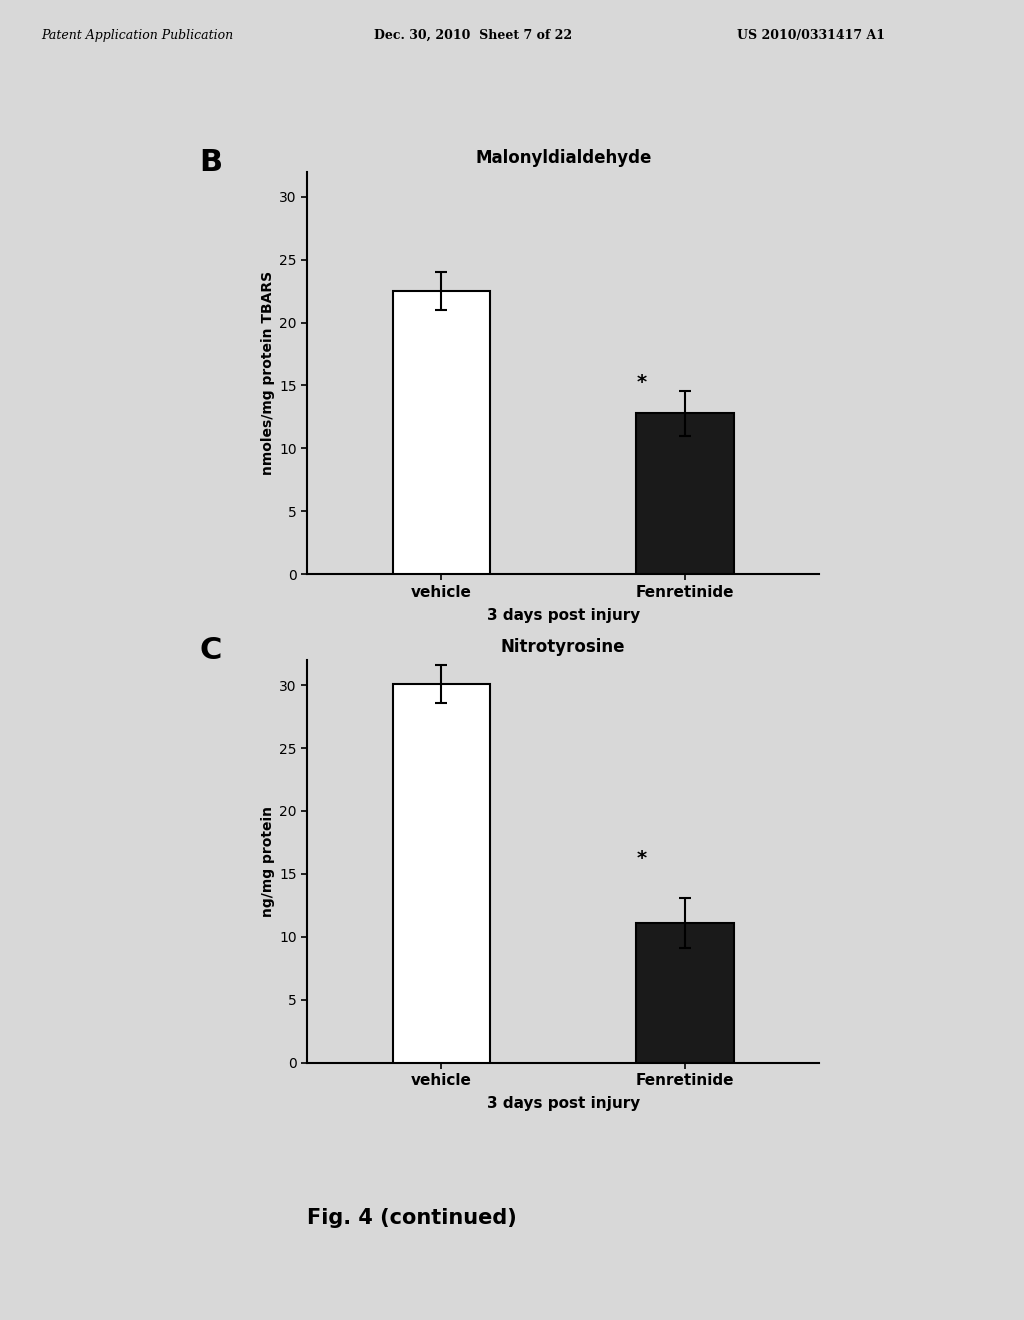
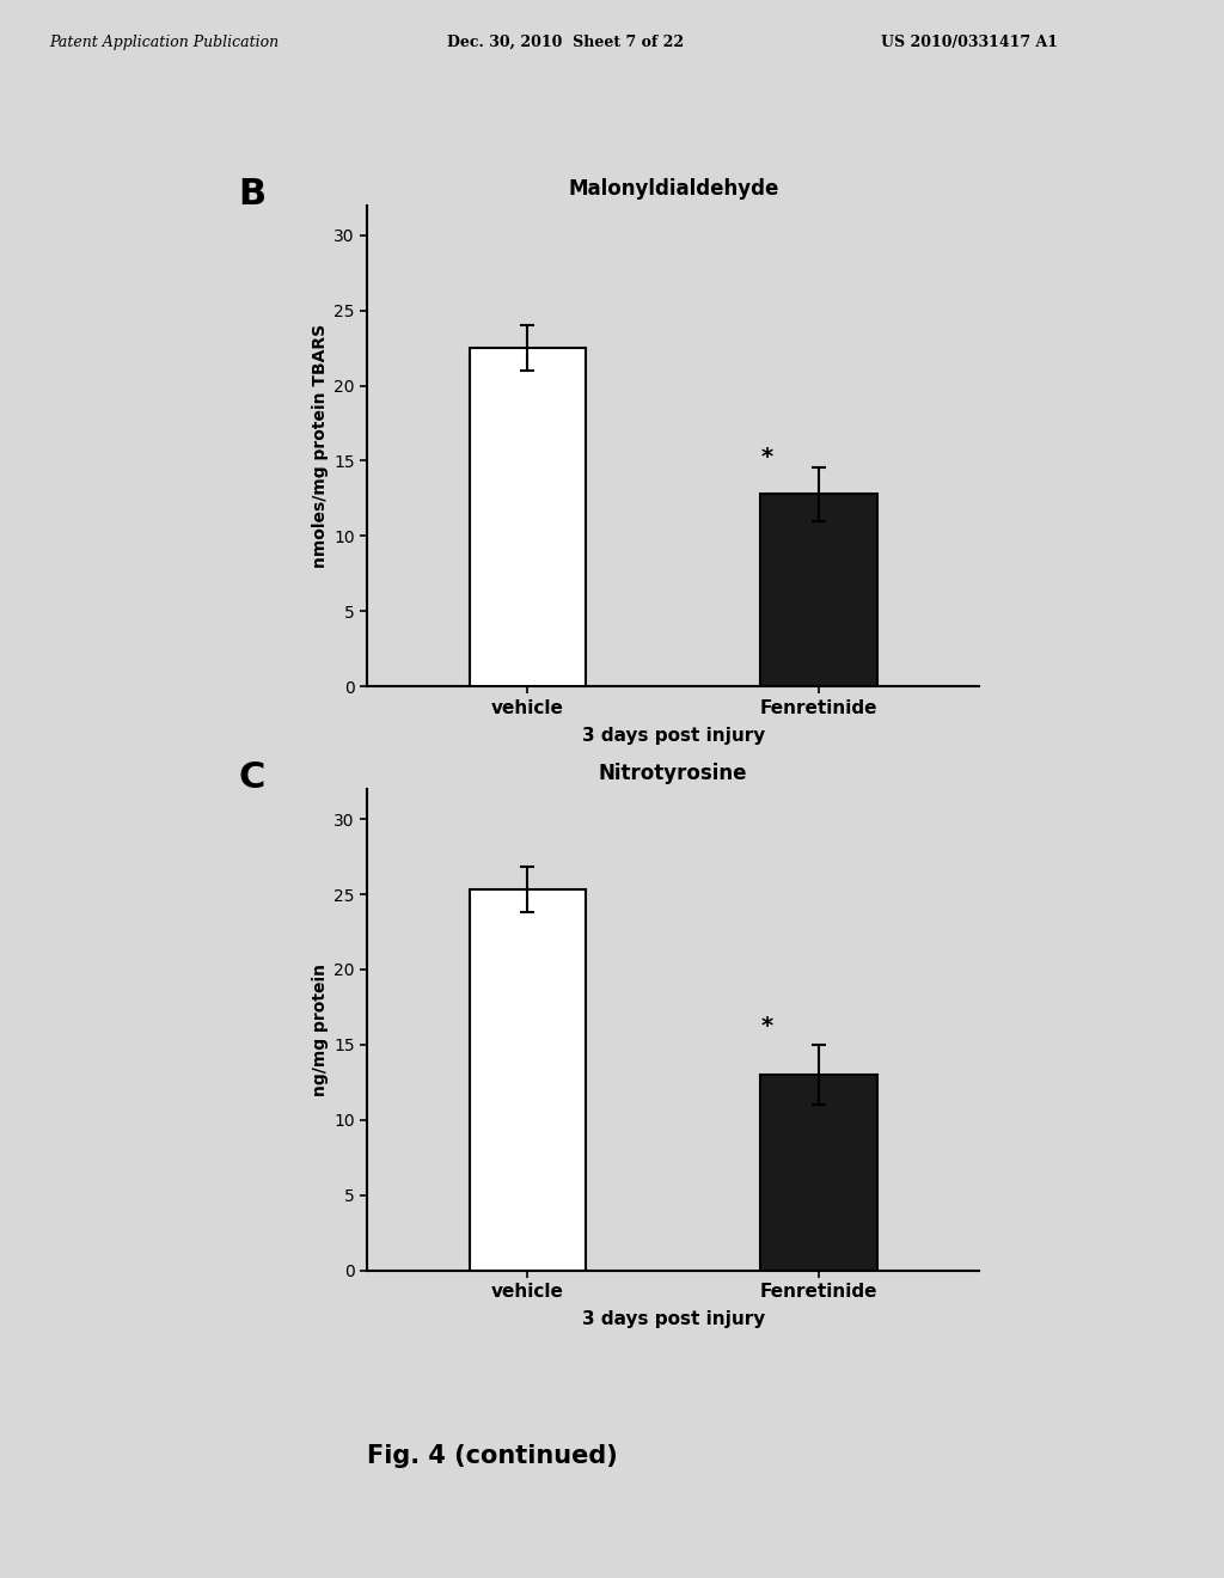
Nitrotyrosine/vehicle: 30.1 -> 25.3
Nitrotyrosine/Fenretinide: 11.1 -> 13.0
